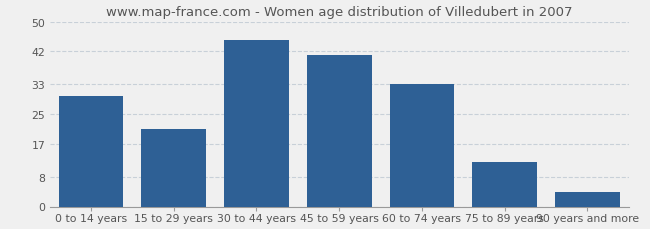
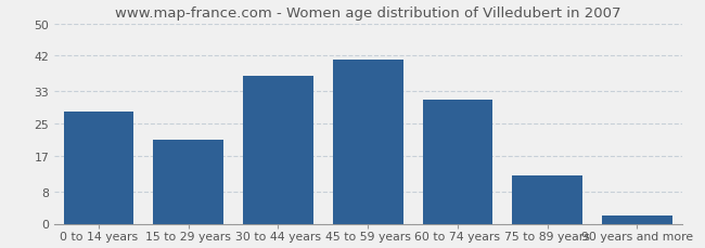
0 to 14 years: 30 -> 28
30 to 44 years: 45 -> 37
60 to 74 years: 33 -> 31
90 years and more: 4 -> 2
